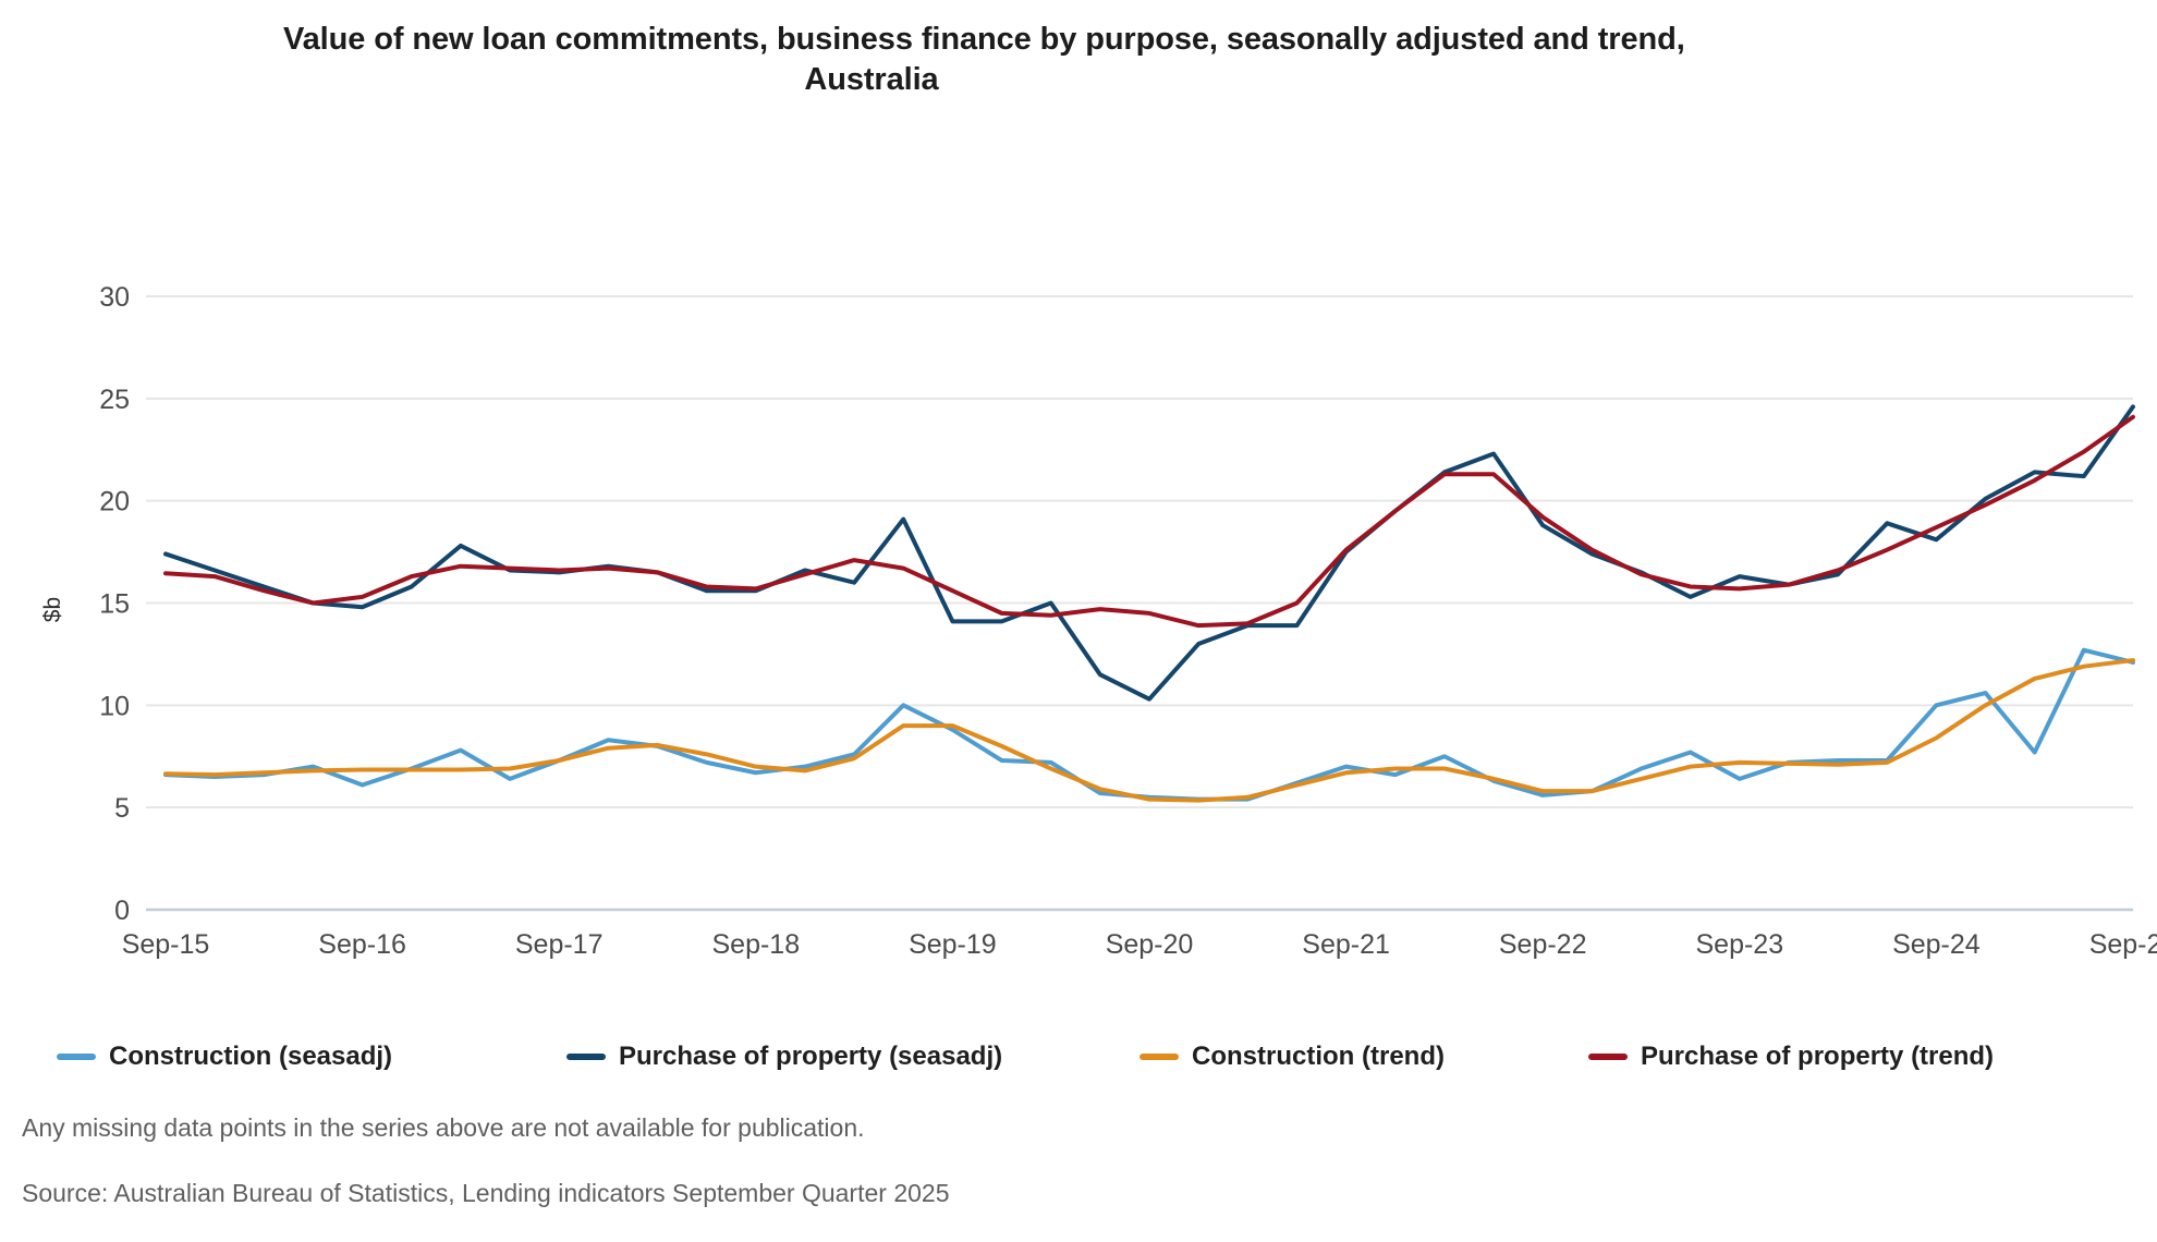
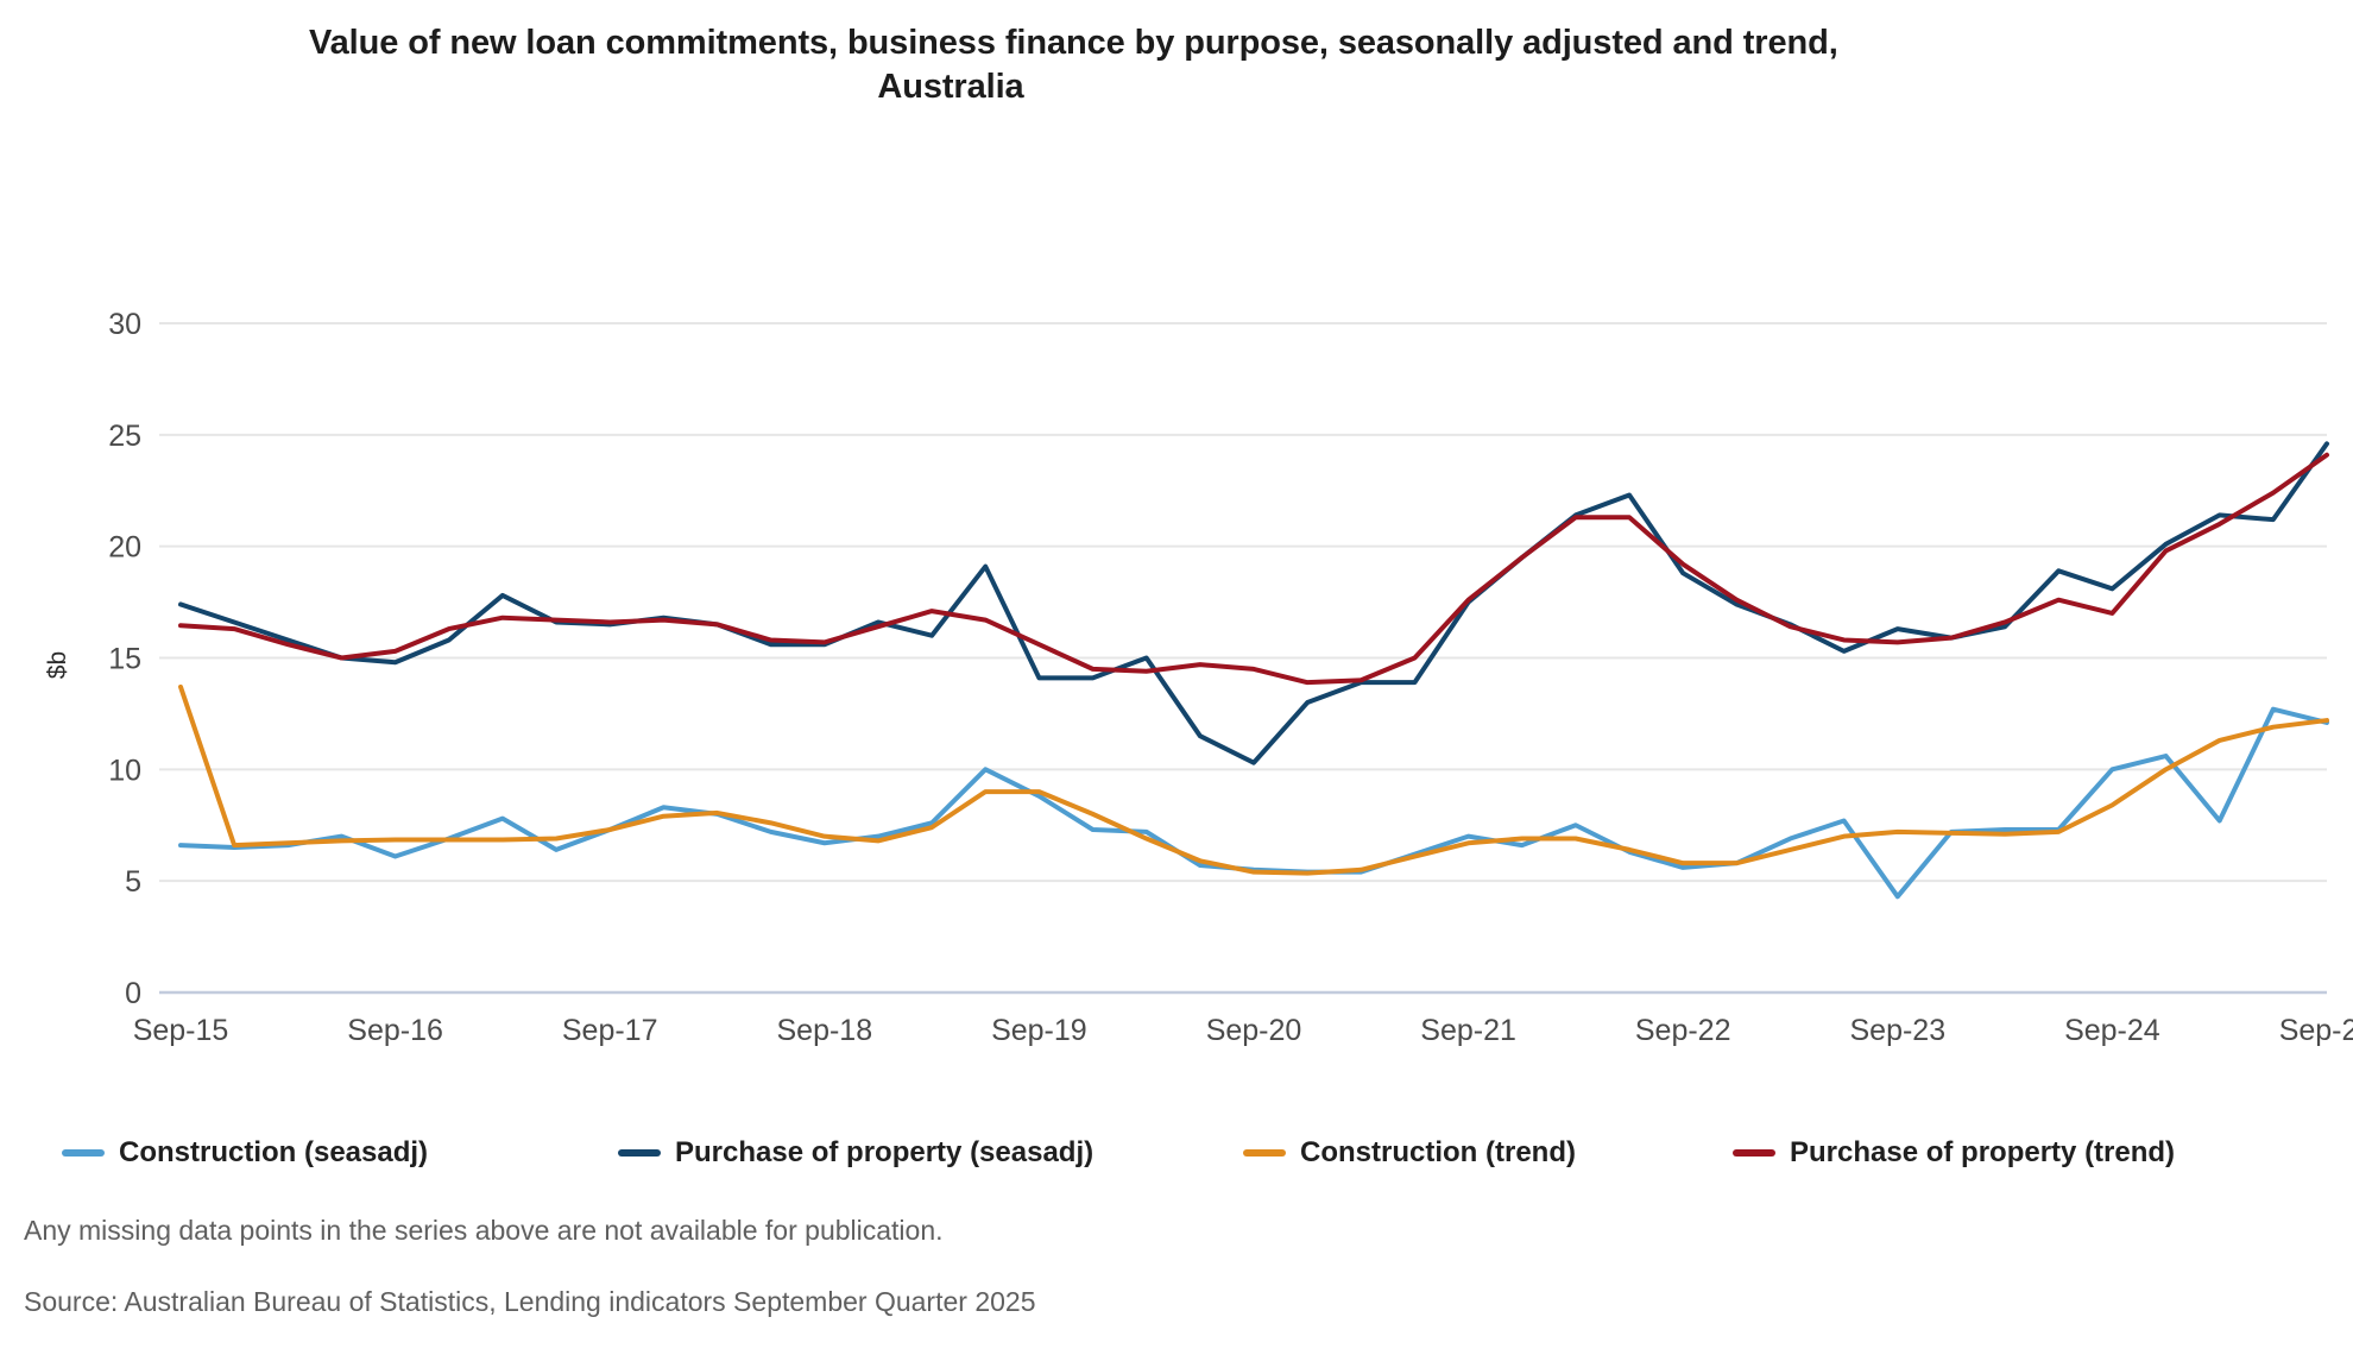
Construction (trend)/Sep-15: 6.7 -> 13.7
Construction (seasadj)/Sep-23: 6.4 -> 4.3
Purchase of property (trend)/Sep-24: 18.7 -> 17.0
